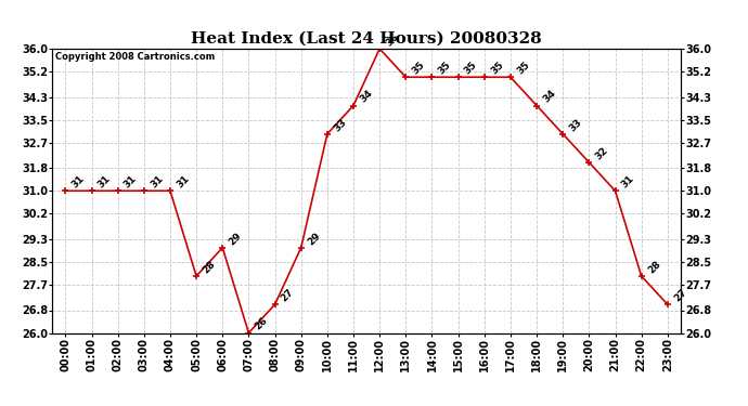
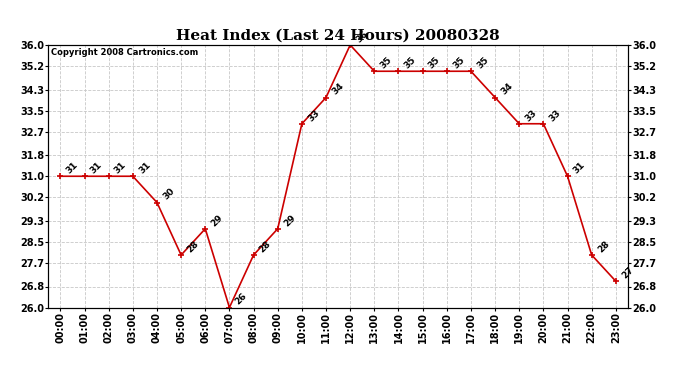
04:00: 31 -> 30
08:00: 27 -> 28
20:00: 32 -> 33
